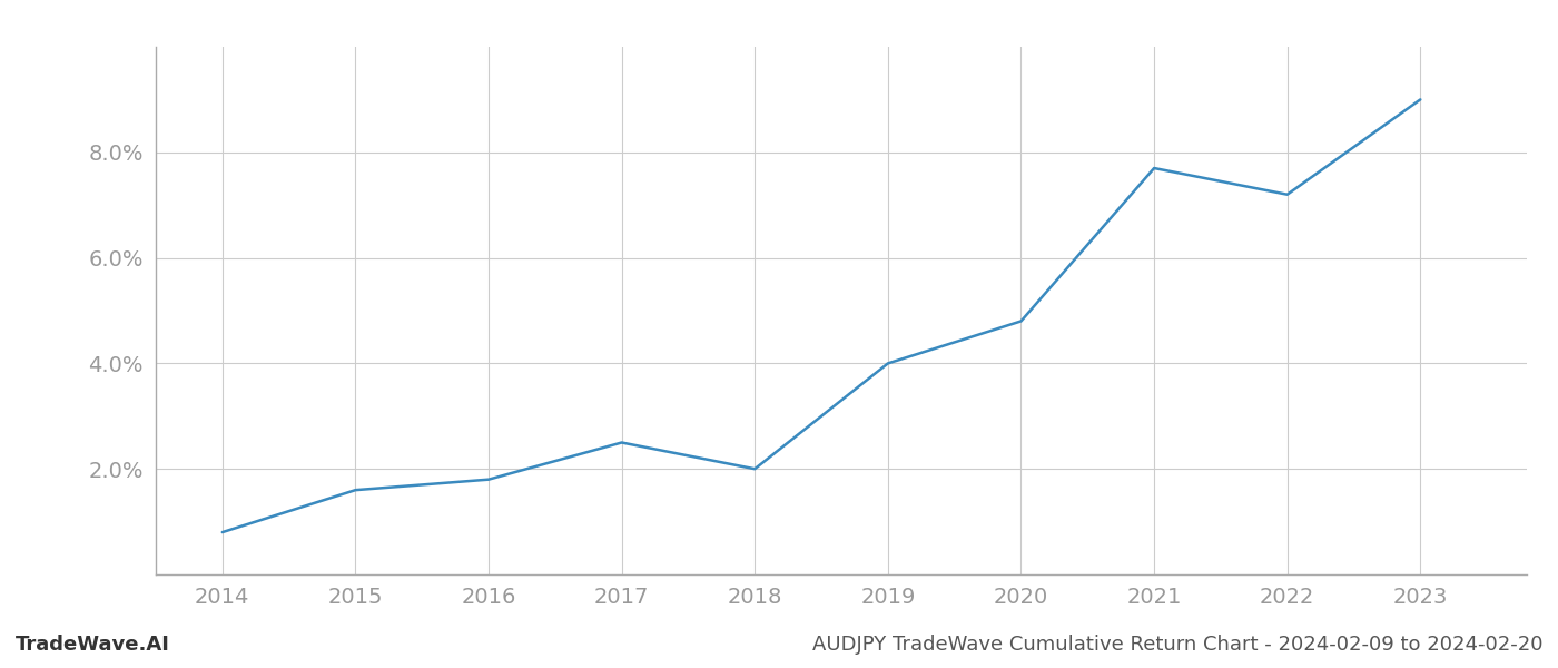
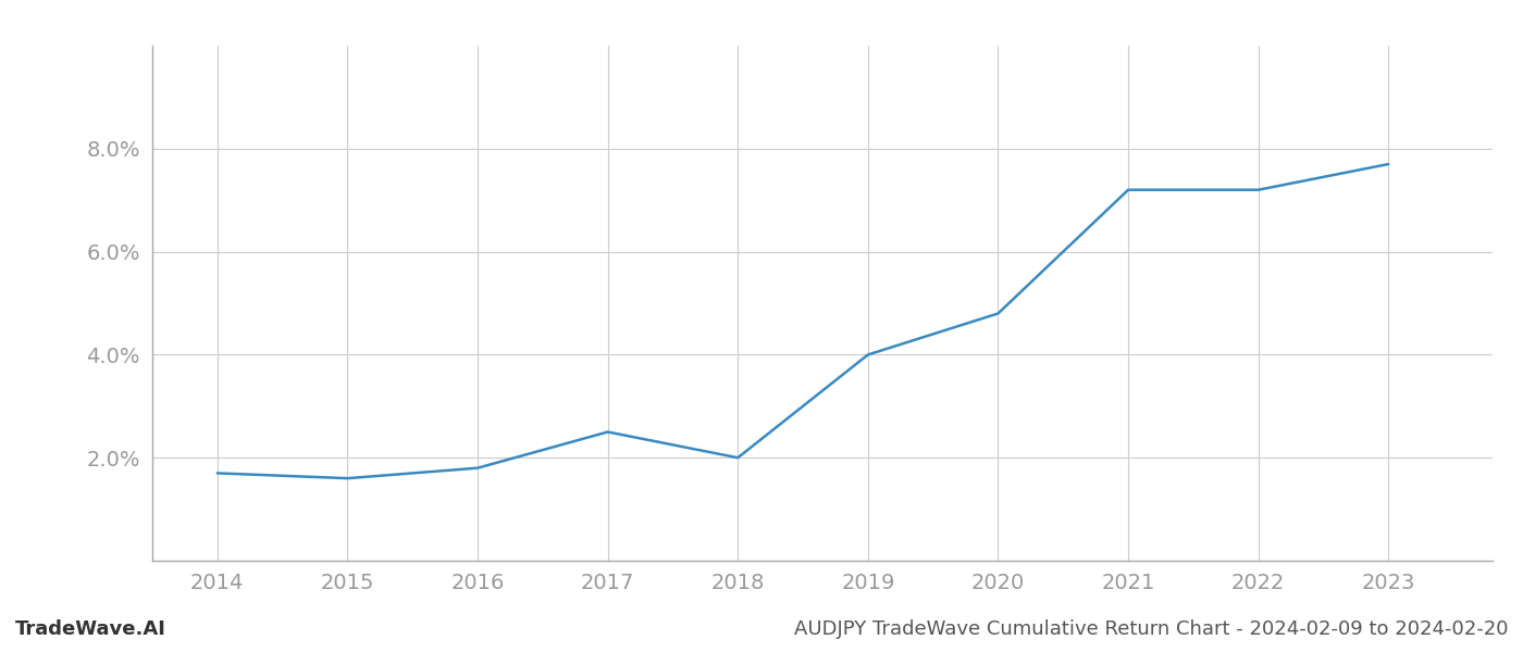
2014: 0.8% -> 1.7%
2021: 7.7% -> 7.2%
2023: 9.0% -> 7.7%
